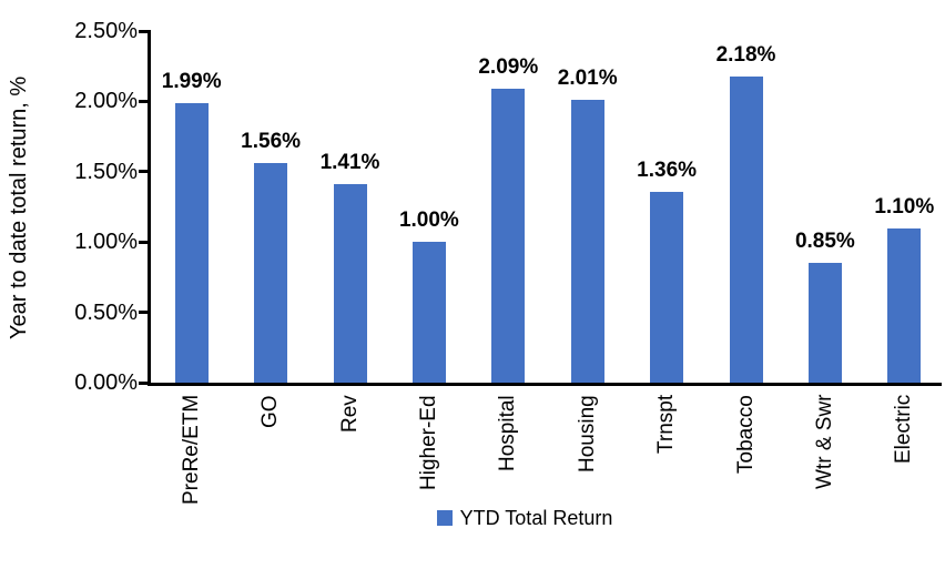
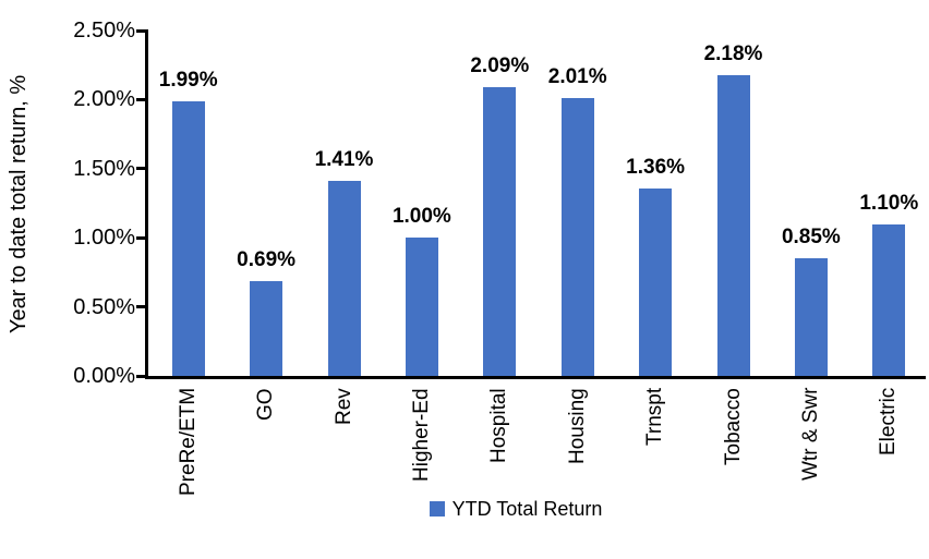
GO: 1.56% -> 0.69%
